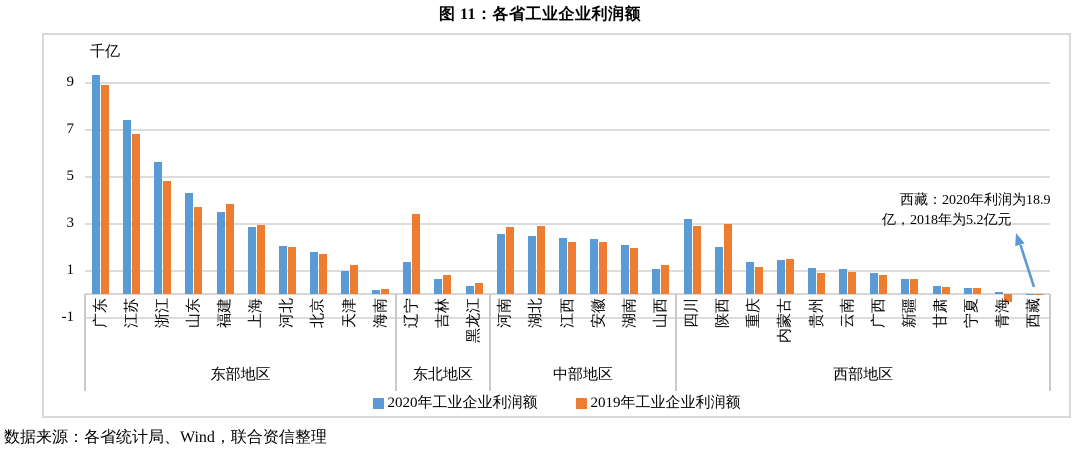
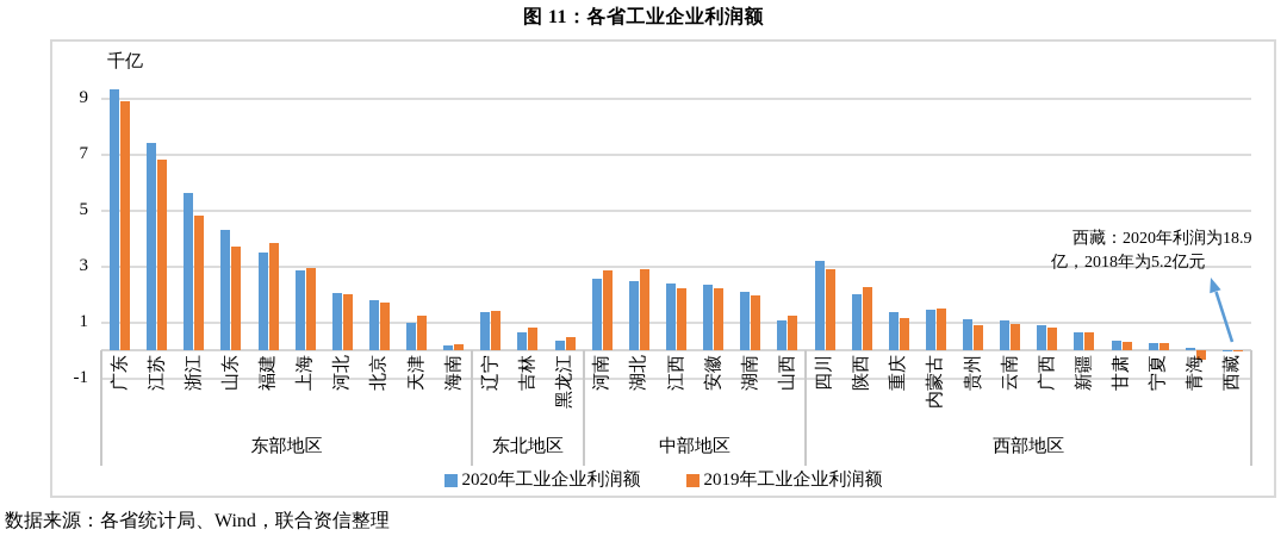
2019年工业企业利润额/辽宁: 3.4 -> 1.4
2019年工业企业利润额/陕西: 3.0 -> 2.2
